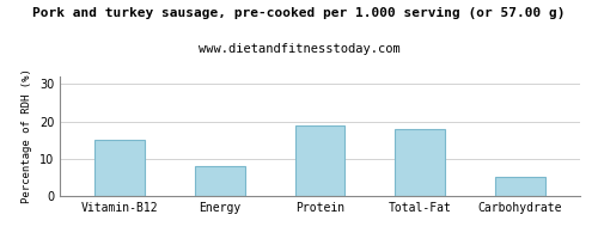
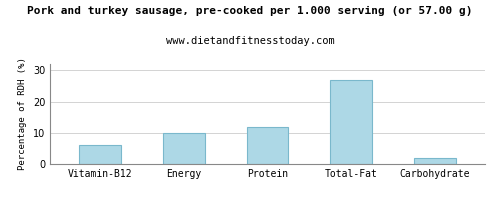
Vitamin-B12: 15 -> 6
Energy: 8 -> 10
Protein: 19 -> 12
Total-Fat: 18 -> 27
Carbohydrate: 5 -> 2
